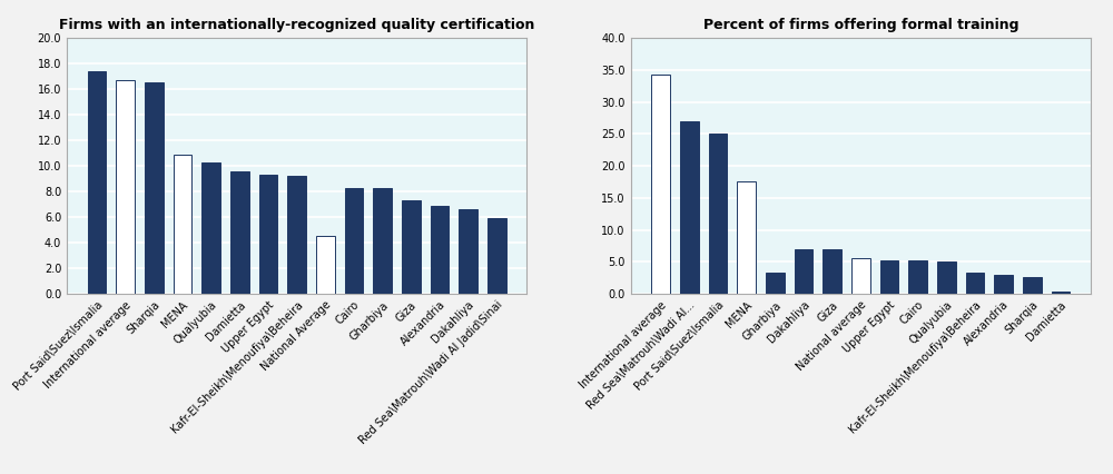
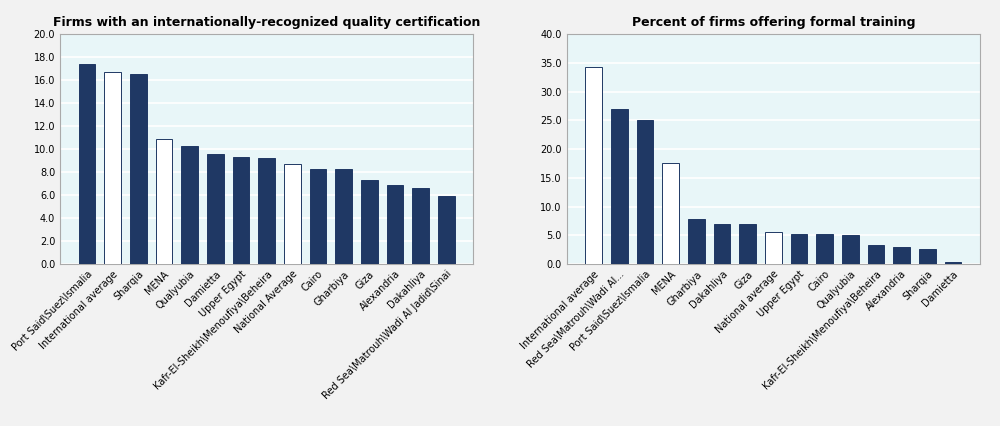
National Average: 4.5 -> 8.7
Percent of firms offering formal training/Gharbiya: 3.4 -> 7.8
